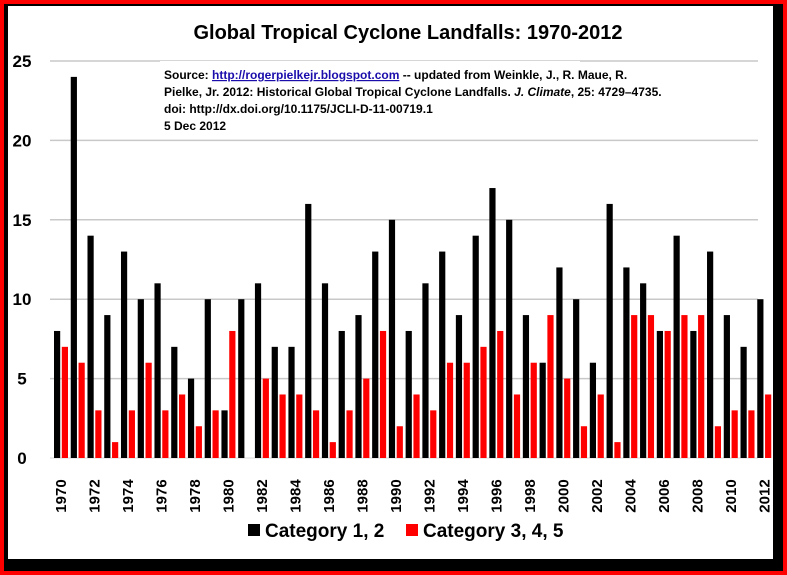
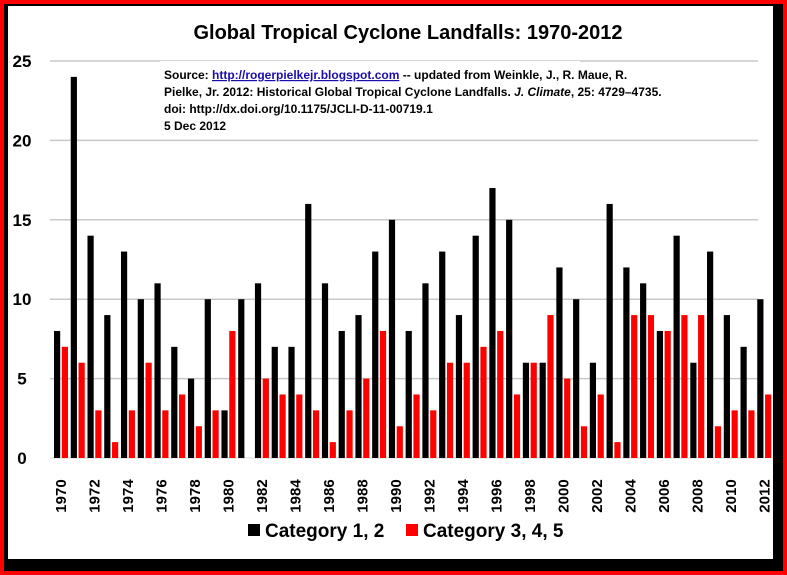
Category 1, 2/1998: 9 -> 6
Category 1, 2/2008: 8 -> 6
